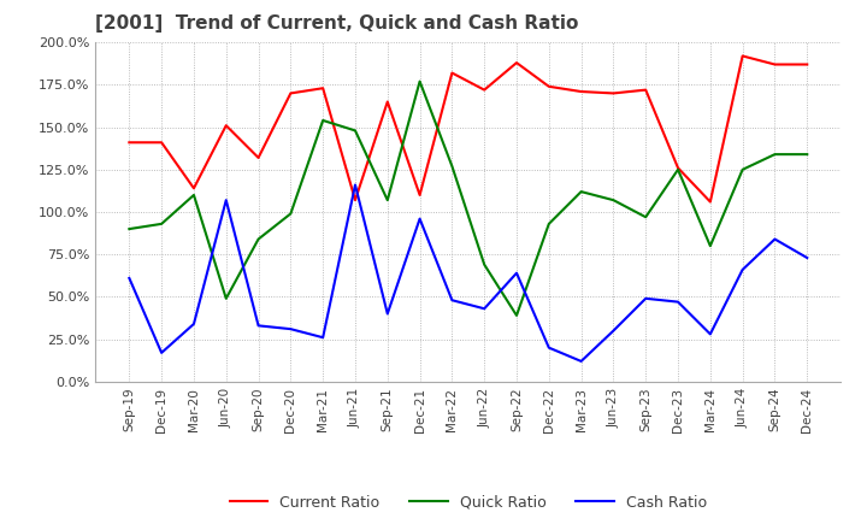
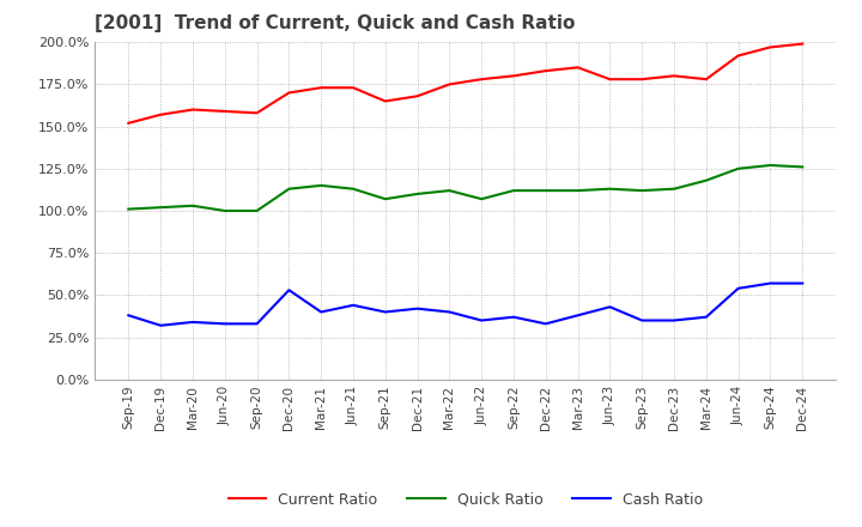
Current Ratio/Sep-19: 141% -> 152%
Quick Ratio/Sep-19: 90% -> 101%
Cash Ratio/Sep-19: 61% -> 38%
Current Ratio/Dec-19: 141% -> 157%
Quick Ratio/Dec-19: 93% -> 102%
Cash Ratio/Dec-19: 17% -> 32%
Current Ratio/Mar-20: 114% -> 160%
Quick Ratio/Mar-20: 110% -> 103%
Current Ratio/Jun-20: 151% -> 159%
Quick Ratio/Jun-20: 49% -> 100%
Cash Ratio/Jun-20: 107% -> 33%
Current Ratio/Sep-20: 132% -> 158%
Quick Ratio/Sep-20: 84% -> 100%
Quick Ratio/Dec-20: 99% -> 113%
Cash Ratio/Dec-20: 31% -> 53%
Quick Ratio/Mar-21: 154% -> 115%
Cash Ratio/Mar-21: 26% -> 40%
Current Ratio/Jun-21: 107% -> 173%
Quick Ratio/Jun-21: 148% -> 113%
Cash Ratio/Jun-21: 116% -> 44%
Current Ratio/Dec-21: 110% -> 168%
Quick Ratio/Dec-21: 177% -> 110%
Cash Ratio/Dec-21: 96% -> 42%
Current Ratio/Mar-22: 182% -> 175%
Quick Ratio/Mar-22: 127% -> 112%
Cash Ratio/Mar-22: 48% -> 40%
Current Ratio/Jun-22: 172% -> 178%
Quick Ratio/Jun-22: 69% -> 107%
Cash Ratio/Jun-22: 43% -> 35%
Current Ratio/Sep-22: 188% -> 180%
Quick Ratio/Sep-22: 39% -> 112%
Cash Ratio/Sep-22: 64% -> 37%
Current Ratio/Dec-22: 174% -> 183%
Quick Ratio/Dec-22: 93% -> 112%
Cash Ratio/Dec-22: 20% -> 33%
Current Ratio/Mar-23: 171% -> 185%
Cash Ratio/Mar-23: 12% -> 38%
Current Ratio/Jun-23: 170% -> 178%
Quick Ratio/Jun-23: 107% -> 113%
Cash Ratio/Jun-23: 30% -> 43%
Current Ratio/Sep-23: 172% -> 178%
Quick Ratio/Sep-23: 97% -> 112%
Cash Ratio/Sep-23: 49% -> 35%
Current Ratio/Dec-23: 126% -> 180%
Quick Ratio/Dec-23: 125% -> 113%
Cash Ratio/Dec-23: 47% -> 35%
Current Ratio/Mar-24: 106% -> 178%
Quick Ratio/Mar-24: 80% -> 118%
Cash Ratio/Mar-24: 28% -> 37%
Cash Ratio/Jun-24: 66% -> 54%
Current Ratio/Sep-24: 187% -> 197%
Quick Ratio/Sep-24: 134% -> 127%
Cash Ratio/Sep-24: 84% -> 57%
Current Ratio/Dec-24: 187% -> 199%
Quick Ratio/Dec-24: 134% -> 126%
Cash Ratio/Dec-24: 73% -> 57%
